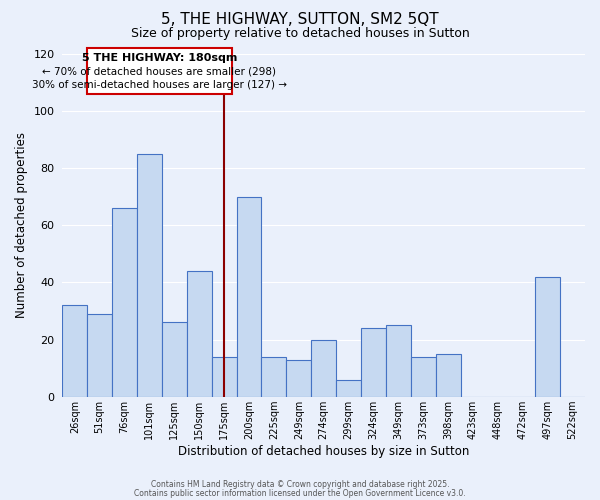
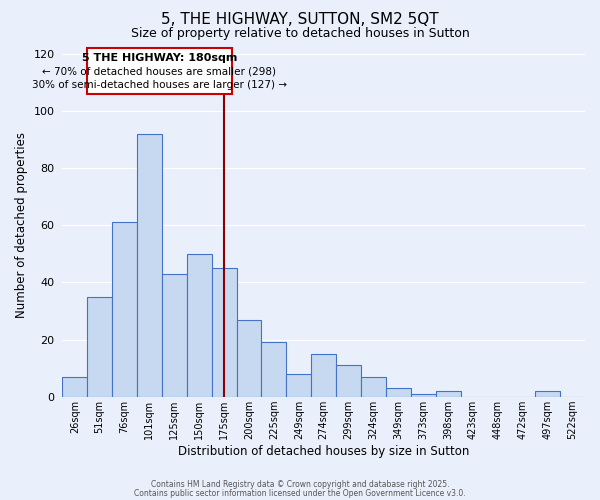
26sqm: 32 -> 7
51sqm: 29 -> 35
76sqm: 66 -> 61
101sqm: 85 -> 92
125sqm: 26 -> 43
150sqm: 44 -> 50
175sqm: 14 -> 45
200sqm: 70 -> 27
225sqm: 14 -> 19
249sqm: 13 -> 8
274sqm: 20 -> 15
299sqm: 6 -> 11
324sqm: 24 -> 7
349sqm: 25 -> 3
373sqm: 14 -> 1
398sqm: 15 -> 2
497sqm: 42 -> 2
